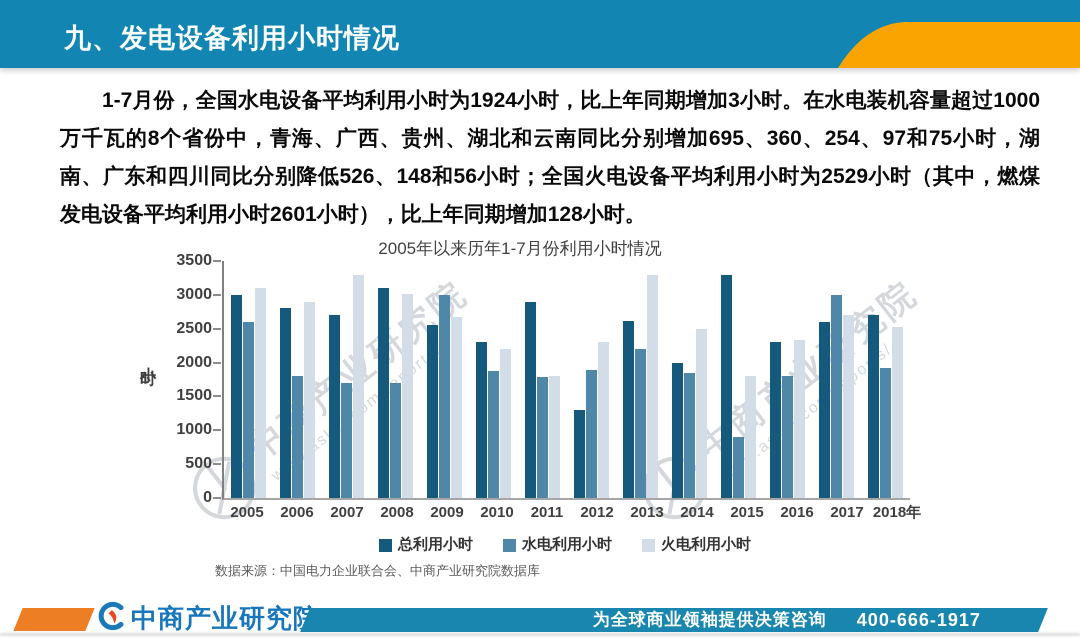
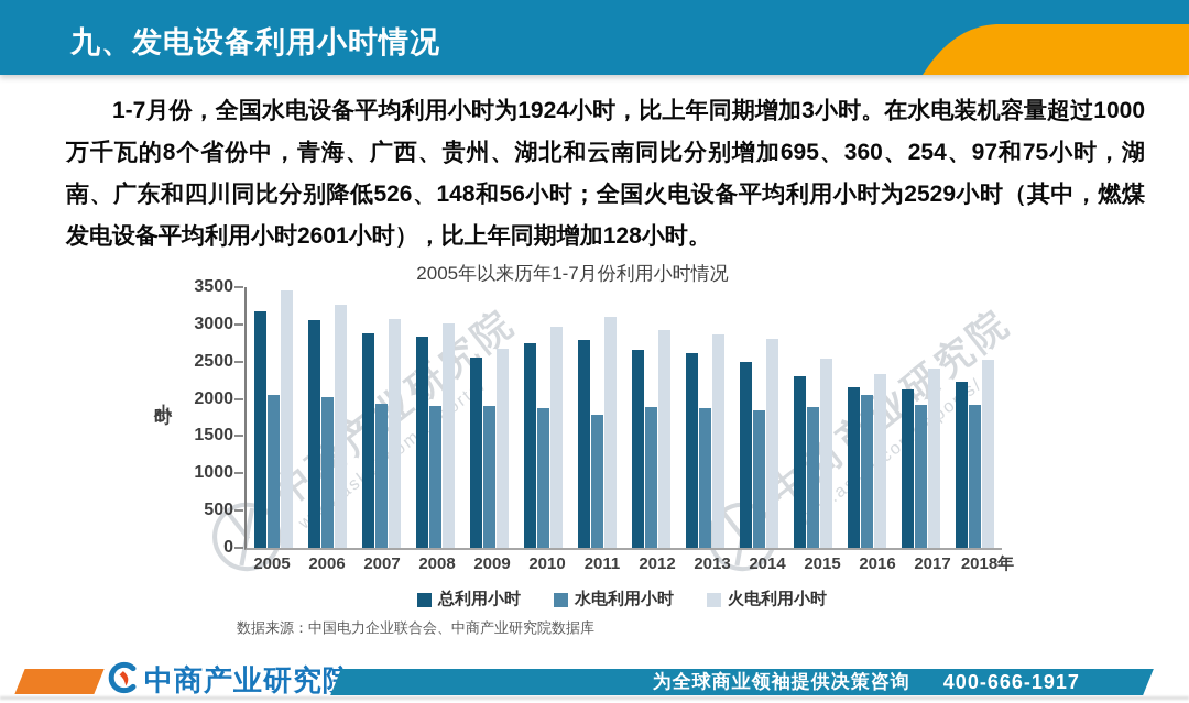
总利用小时/2005: 3000 -> 3200
水电利用小时/2005: 2600 -> 2100
火电利用小时/2005: 3100 -> 3500
总利用小时/2006: 2800 -> 3000
水电利用小时/2006: 1800 -> 2000
火电利用小时/2006: 2900 -> 3300
总利用小时/2007: 2700 -> 2900
水电利用小时/2007: 1700 -> 1900
火电利用小时/2007: 3300 -> 3100
总利用小时/2008: 3100 -> 2800
水电利用小时/2008: 1700 -> 1900
水电利用小时/2009: 3000 -> 1900
总利用小时/2010: 2300 -> 2700
火电利用小时/2010: 2200 -> 3000
总利用小时/2011: 2900 -> 2800
火电利用小时/2011: 1800 -> 3100
总利用小时/2012: 1300 -> 2700
火电利用小时/2012: 2300 -> 2900
水电利用小时/2013: 2200 -> 1900
火电利用小时/2013: 3300 -> 2900
总利用小时/2014: 2000 -> 2500
火电利用小时/2014: 2500 -> 2800
总利用小时/2015: 3300 -> 2300
水电利用小时/2015: 900 -> 1900
火电利用小时/2015: 1800 -> 2500
总利用小时/2016: 2300 -> 2200
水电利用小时/2016: 1800 -> 2100
总利用小时/2017: 2600 -> 2100
水电利用小时/2017: 3000 -> 1900
火电利用小时/2017: 2700 -> 2400
总利用小时/2018年: 2700 -> 2200
